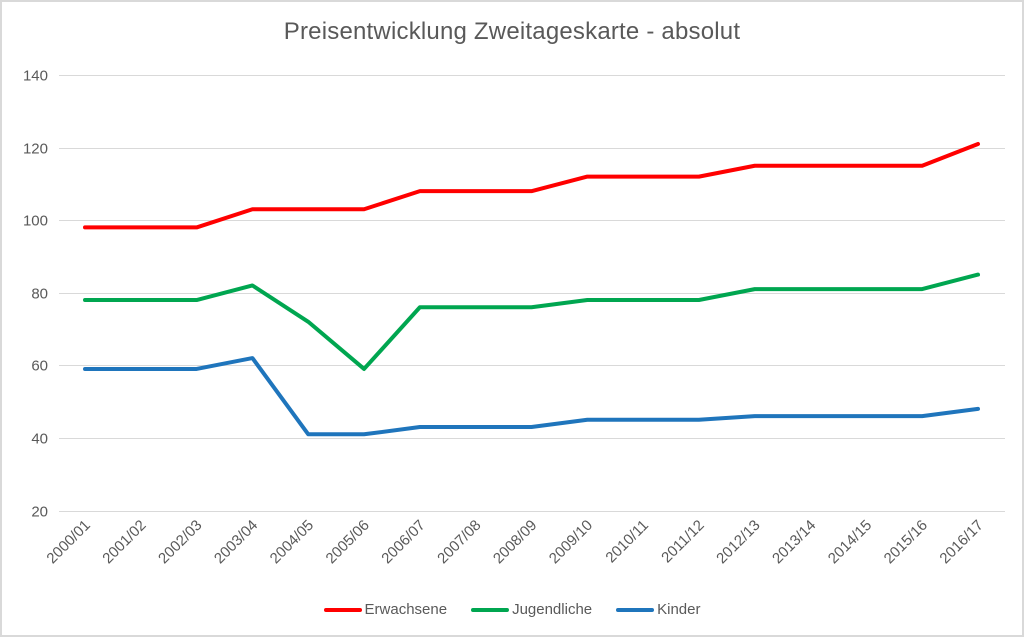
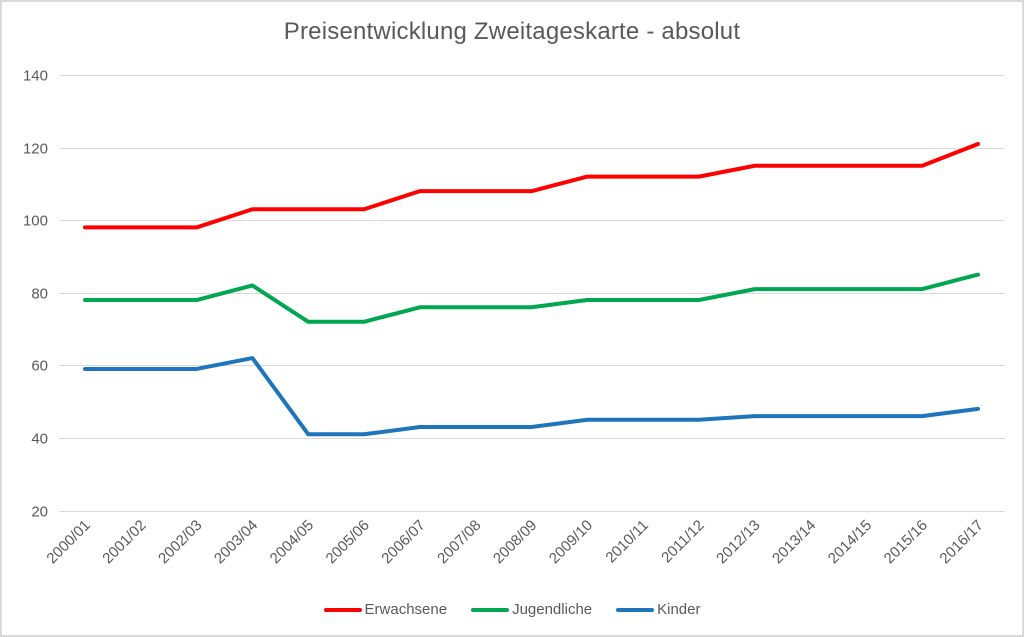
Jugendliche/2005/06: 59 -> 72
